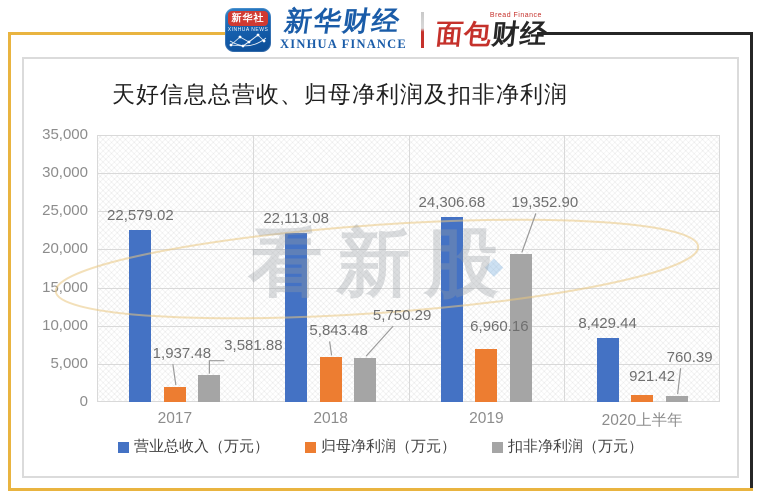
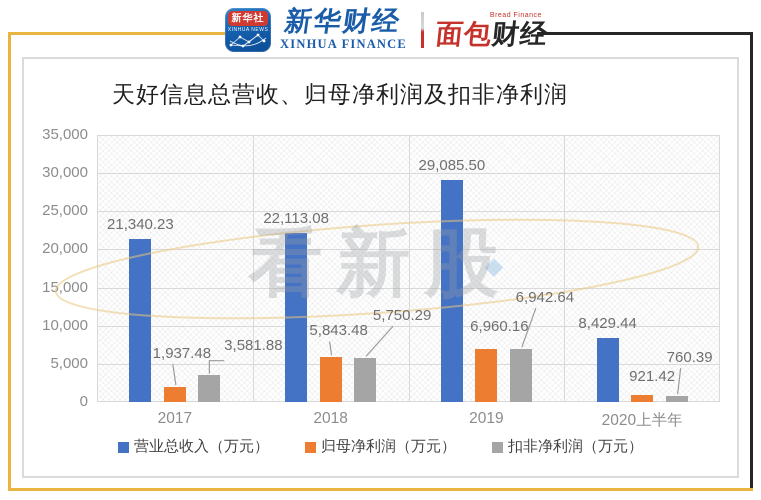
营业总收入（万元）/2017: 22,579.02 -> 21,340.23
营业总收入（万元）/2019: 24,306.68 -> 29,085.50
扣非净利润（万元）/2019: 19,352.90 -> 6,942.64
